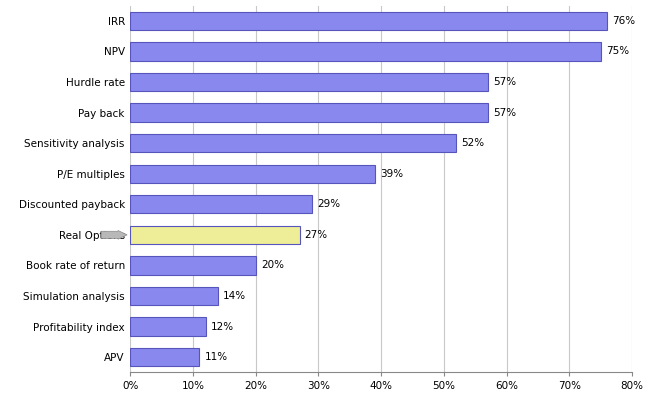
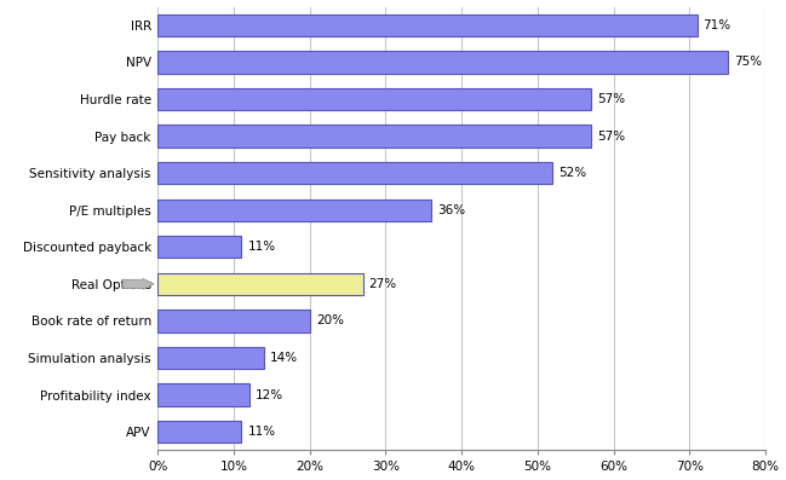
IRR: 76% -> 71%
P/E multiples: 39% -> 36%
Discounted payback: 29% -> 11%
